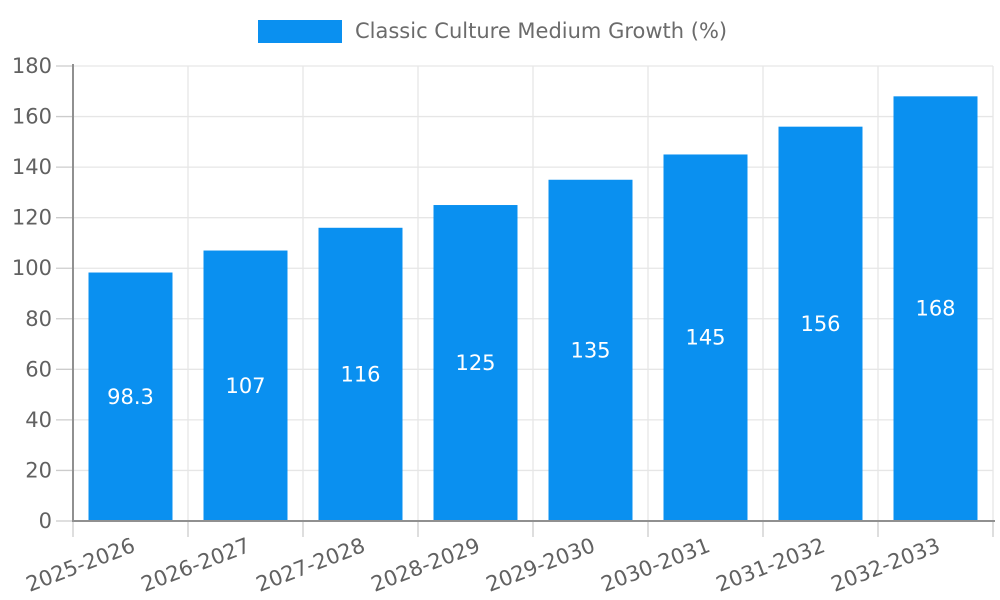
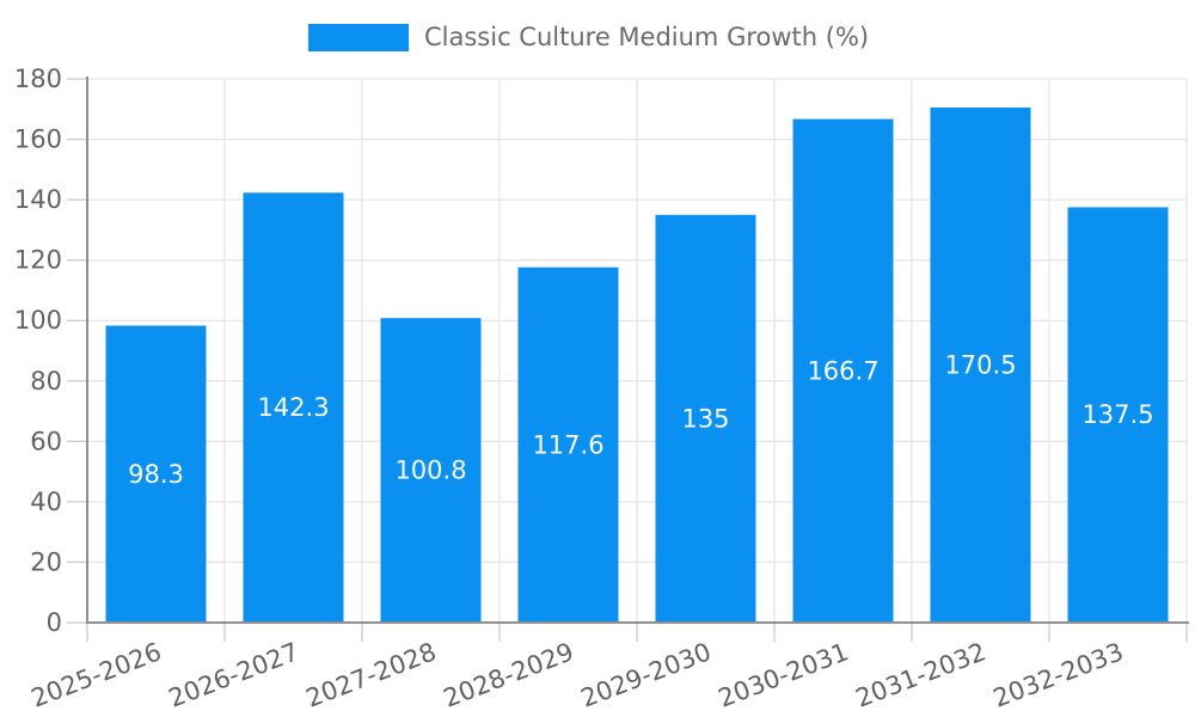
2026-2027: 107 -> 142.3
2027-2028: 116 -> 100.8
2028-2029: 125 -> 117.6
2030-2031: 145 -> 166.7
2031-2032: 156 -> 170.5
2032-2033: 168 -> 137.5
